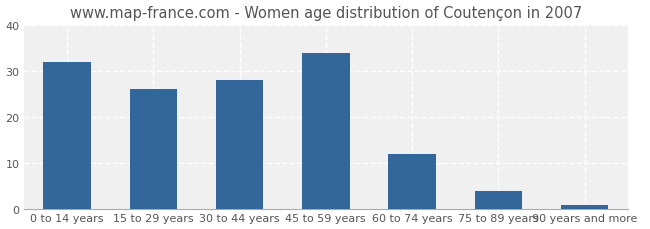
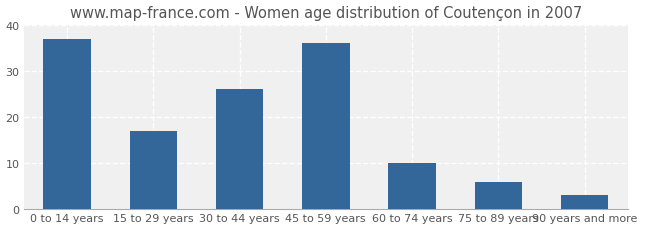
0 to 14 years: 32 -> 37
15 to 29 years: 26 -> 17
30 to 44 years: 28 -> 26
45 to 59 years: 34 -> 36
60 to 74 years: 12 -> 10
75 to 89 years: 4 -> 6
90 years and more: 1 -> 3
